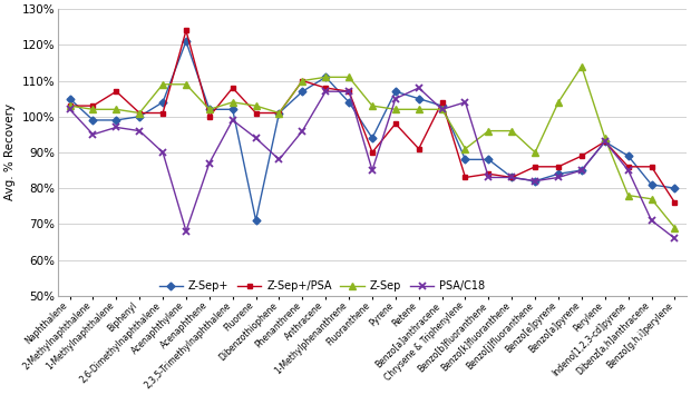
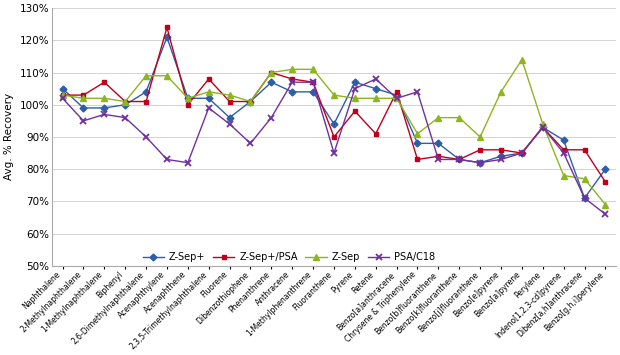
PSA/C18/Acenaphthylene: 68% -> 83%
PSA/C18/Acenaphthene: 87% -> 82%
Z-Sep+/Fluorene: 71% -> 96%
Z-Sep+/Anthracene: 111% -> 104%
Z-Sep+/PSA/Benzo[a]pyrene: 89% -> 85%
Z-Sep+/Dibenz[a,h]anthracene: 81% -> 71%
